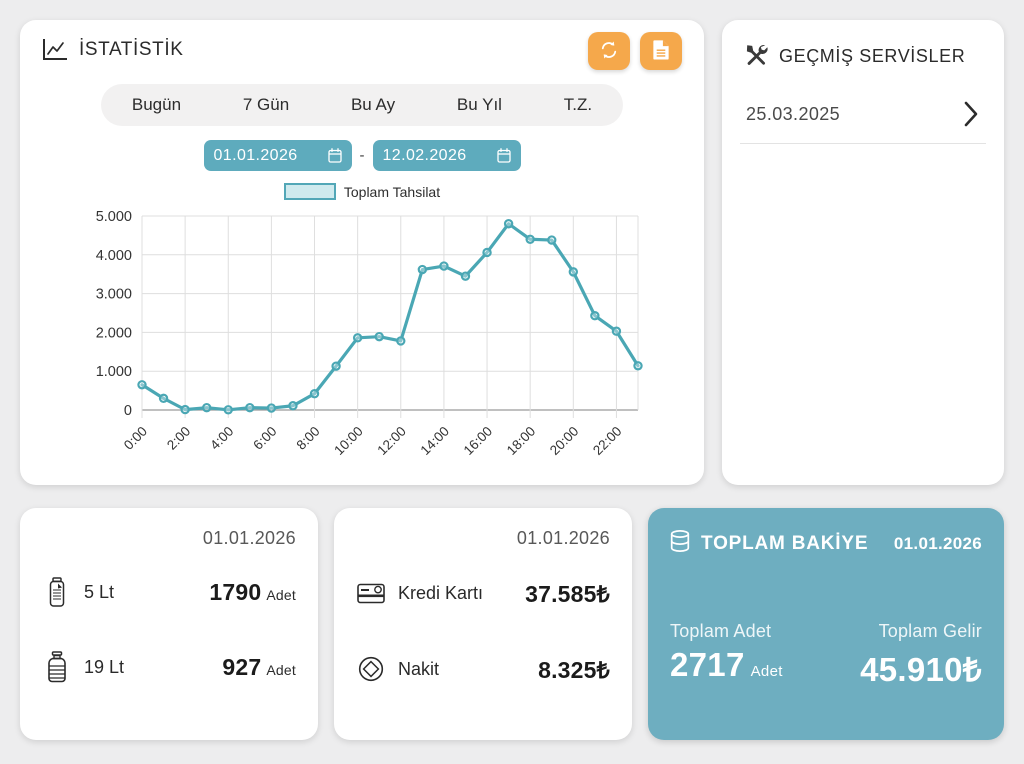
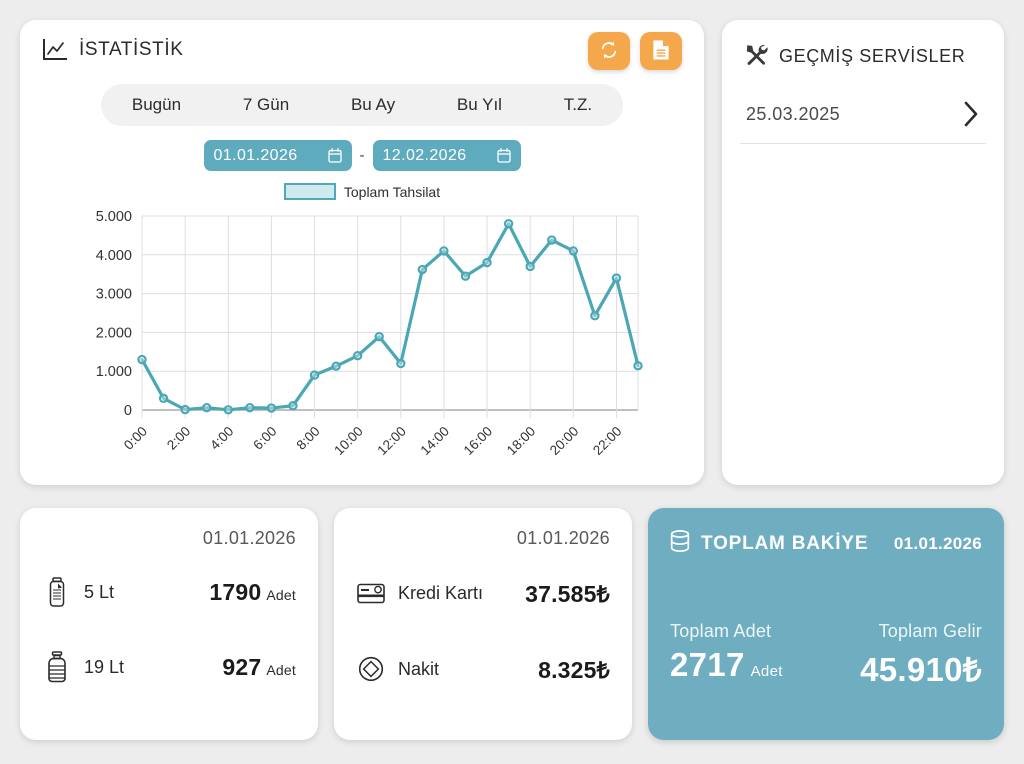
0:00: 600 -> 1300
8:00: 400 -> 900
10:00: 1900 -> 1400
12:00: 1800 -> 1200
14:00: 3700 -> 4100
16:00: 4100 -> 3800
18:00: 4400 -> 3700
20:00: 3600 -> 4100
22:00: 2000 -> 3400
